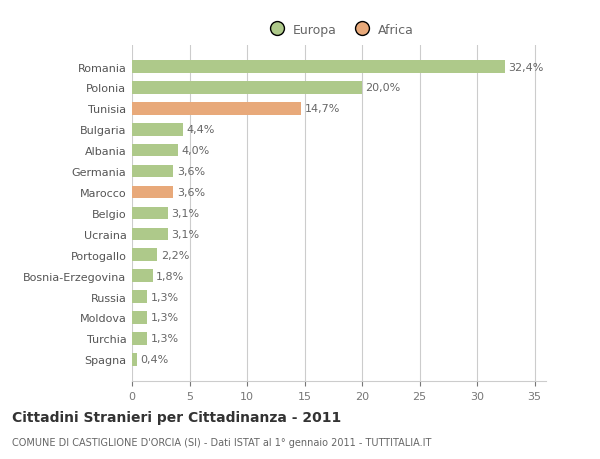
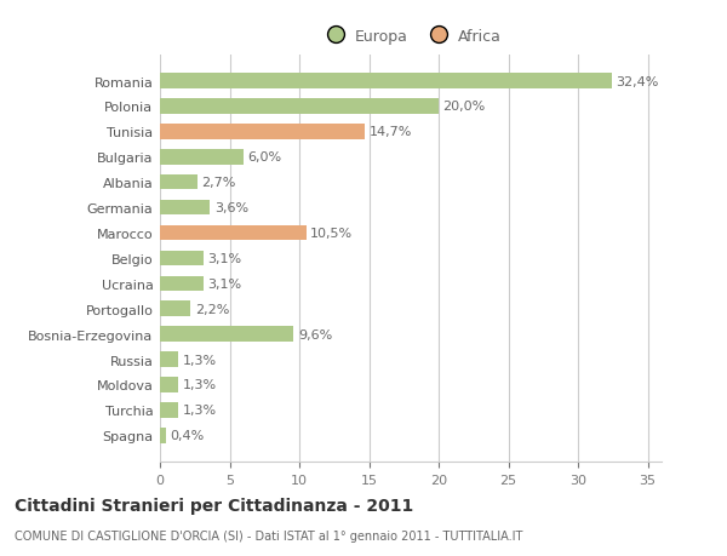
Bulgaria: 4,4% -> 6,0%
Albania: 4,0% -> 2,7%
Marocco: 3,6% -> 10,5%
Bosnia-Erzegovina: 1,8% -> 9,6%
